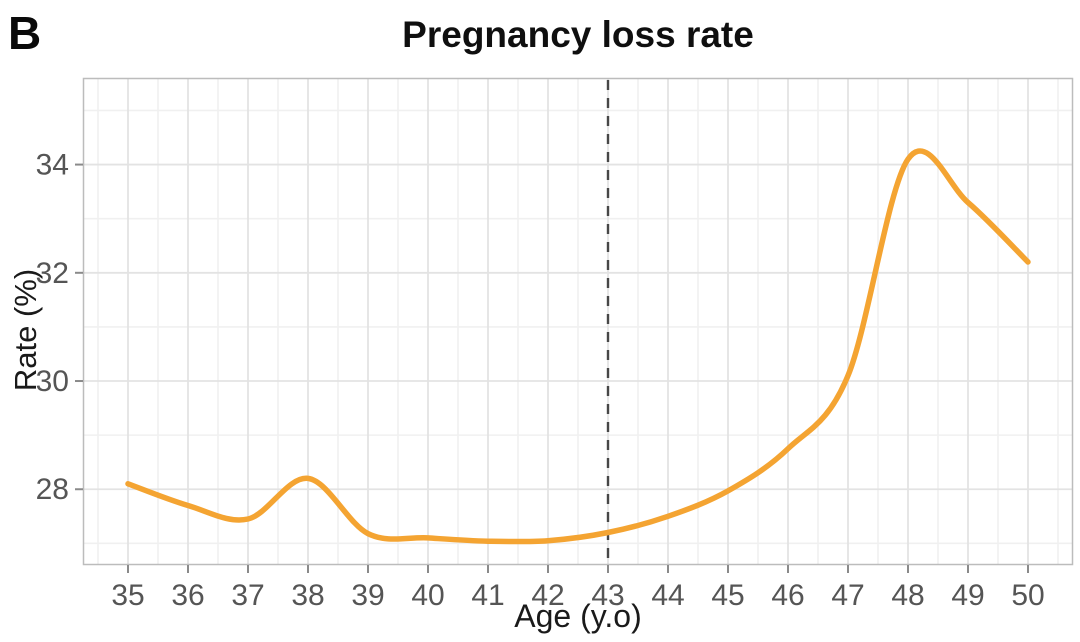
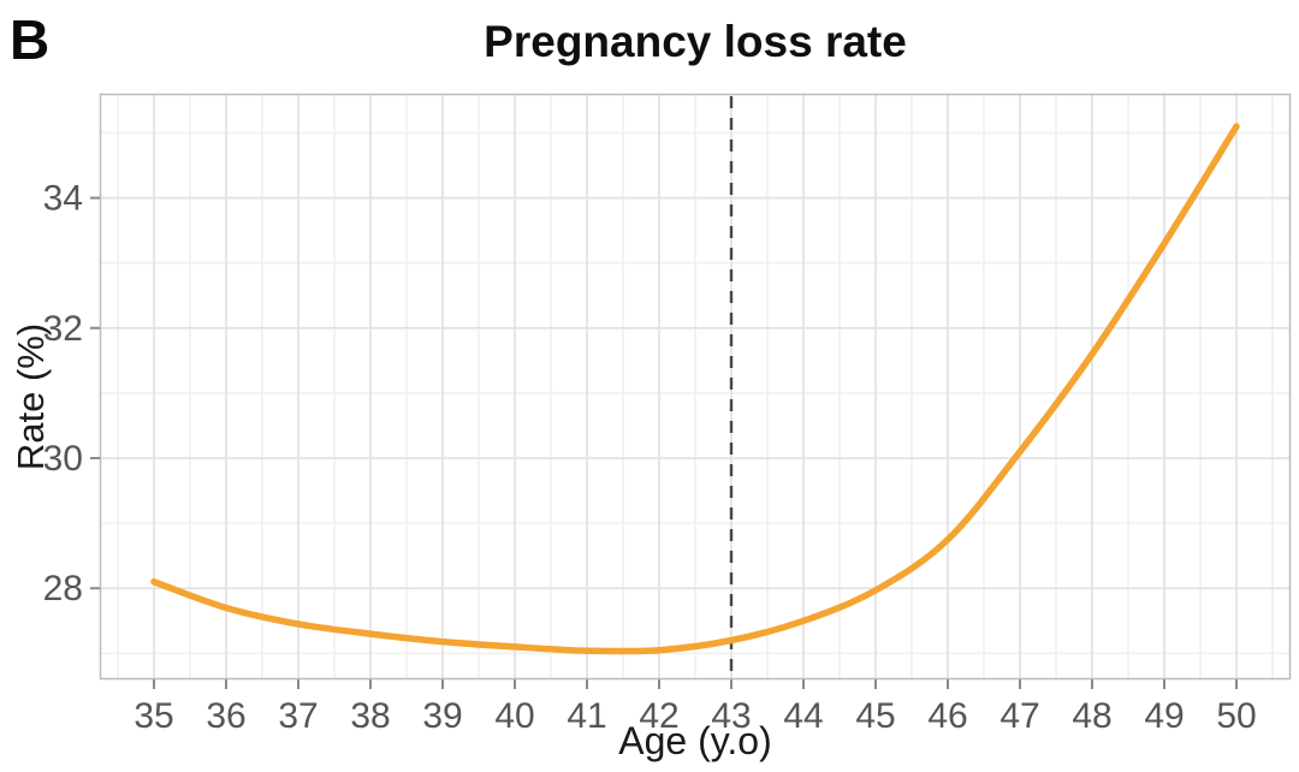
38: 28.2 -> 27.3
48: 34.1 -> 31.6
50: 32.2 -> 35.1
